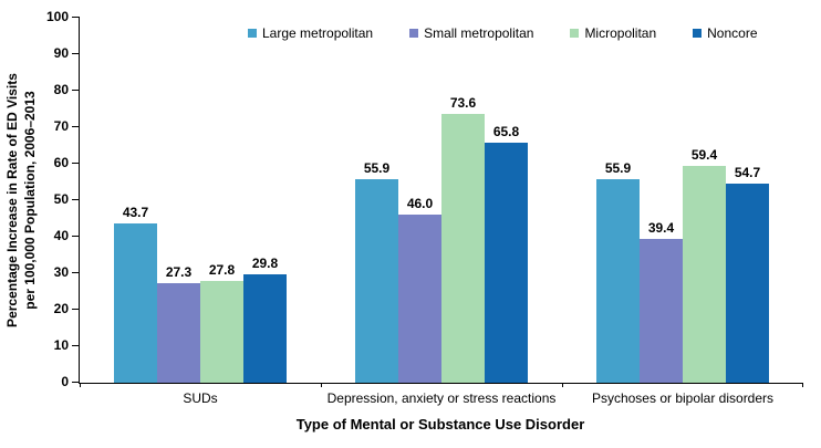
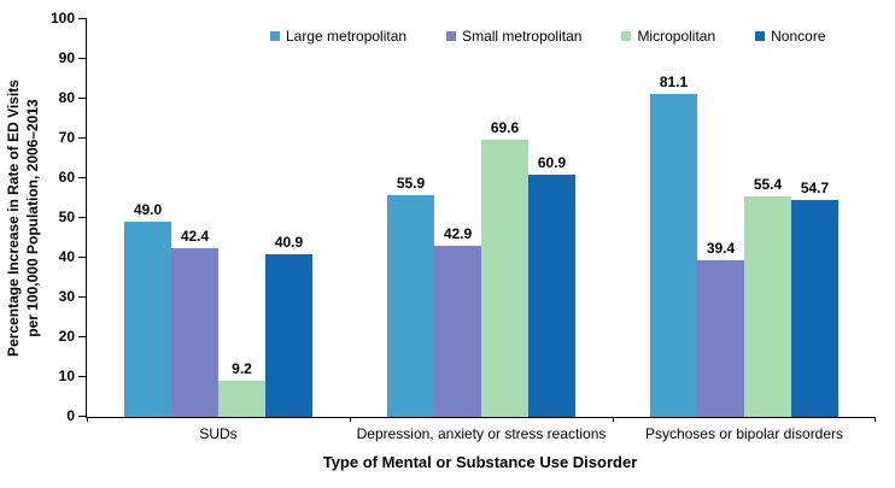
Large metropolitan/SUDs: 43.7 -> 49.0
Small metropolitan/SUDs: 27.3 -> 42.4
Micropolitan/SUDs: 27.8 -> 9.2
Noncore/SUDs: 29.8 -> 40.9
Small metropolitan/Depression, anxiety or stress reactions: 46.0 -> 42.9
Micropolitan/Depression, anxiety or stress reactions: 73.6 -> 69.6
Noncore/Depression, anxiety or stress reactions: 65.8 -> 60.9
Large metropolitan/Psychoses or bipolar disorders: 55.9 -> 81.1
Micropolitan/Psychoses or bipolar disorders: 59.4 -> 55.4
